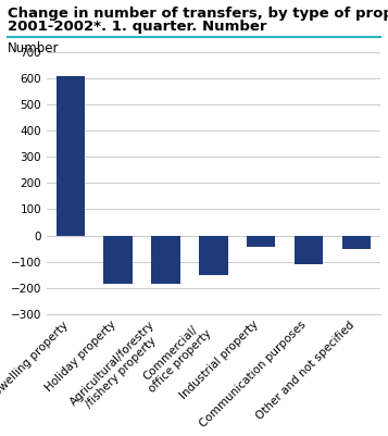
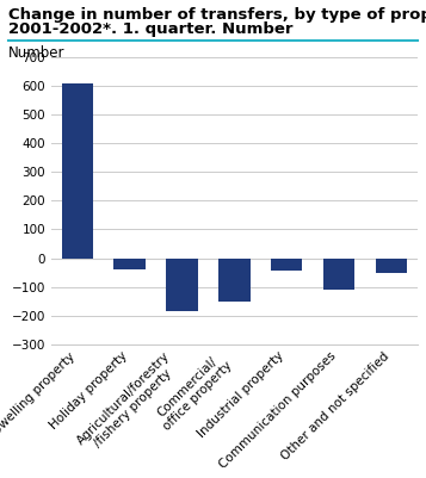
Holiday property: -185 -> -40
